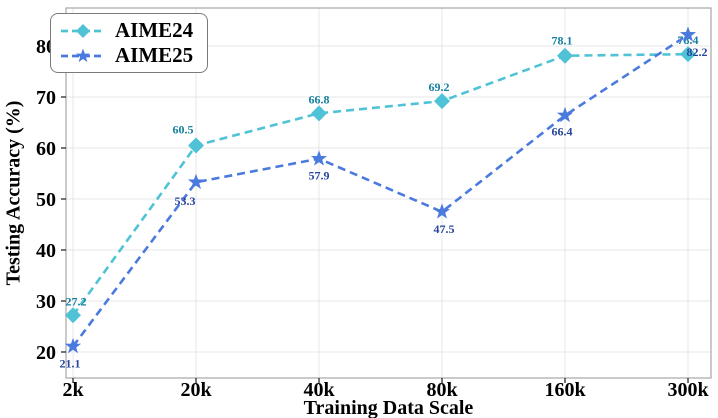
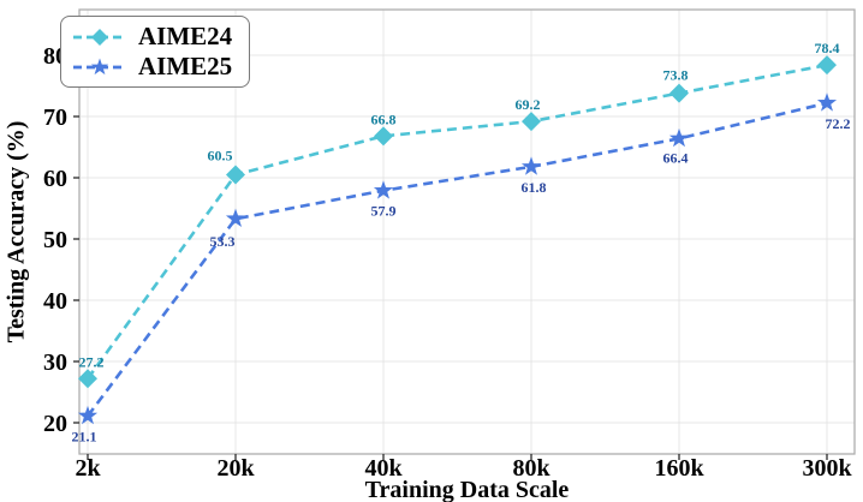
AIME25/80k: 47.5 -> 61.8
AIME24/160k: 78.1 -> 73.8
AIME25/300k: 82.2 -> 72.2
